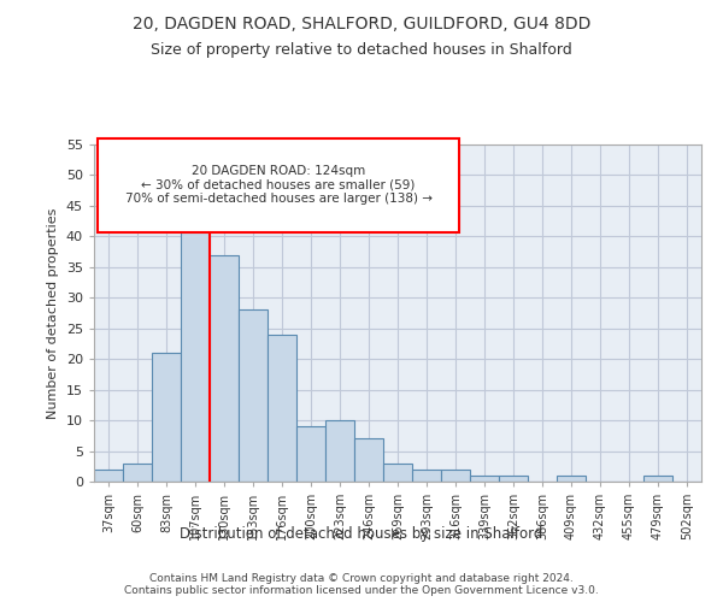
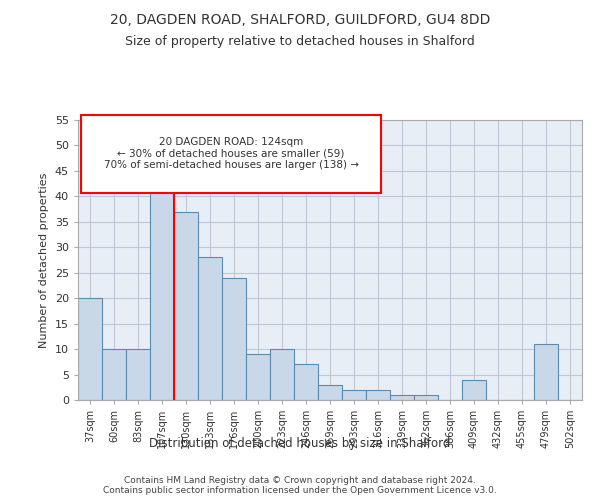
37sqm: 2 -> 20
60sqm: 3 -> 10
83sqm: 21 -> 10
409sqm: 1 -> 4
479sqm: 1 -> 11
